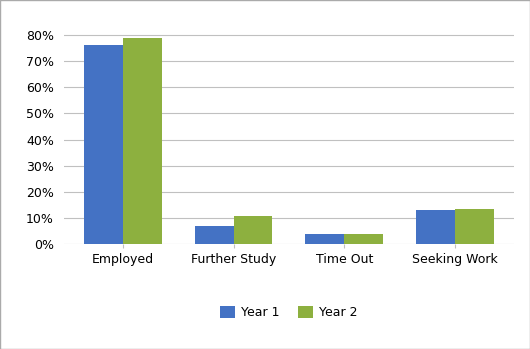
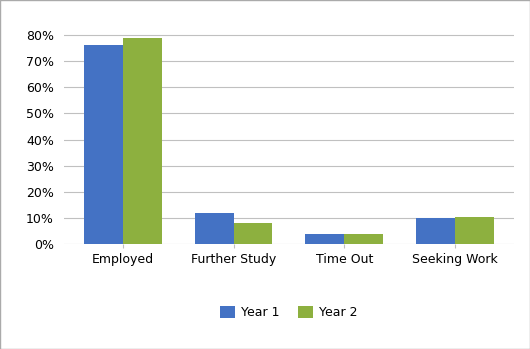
Year 1/Further Study: 7% -> 12%
Year 2/Further Study: 11.0% -> 8.0%
Year 1/Seeking Work: 13% -> 10%
Year 2/Seeking Work: 13.5% -> 10.5%
